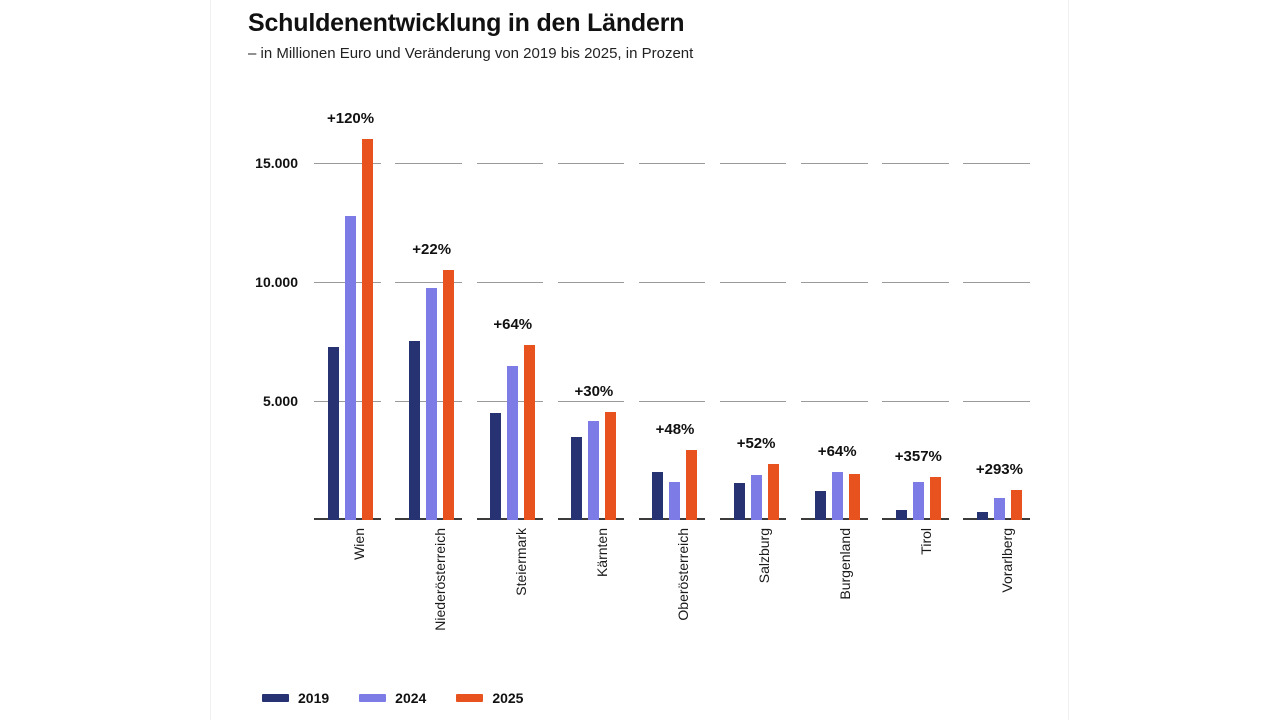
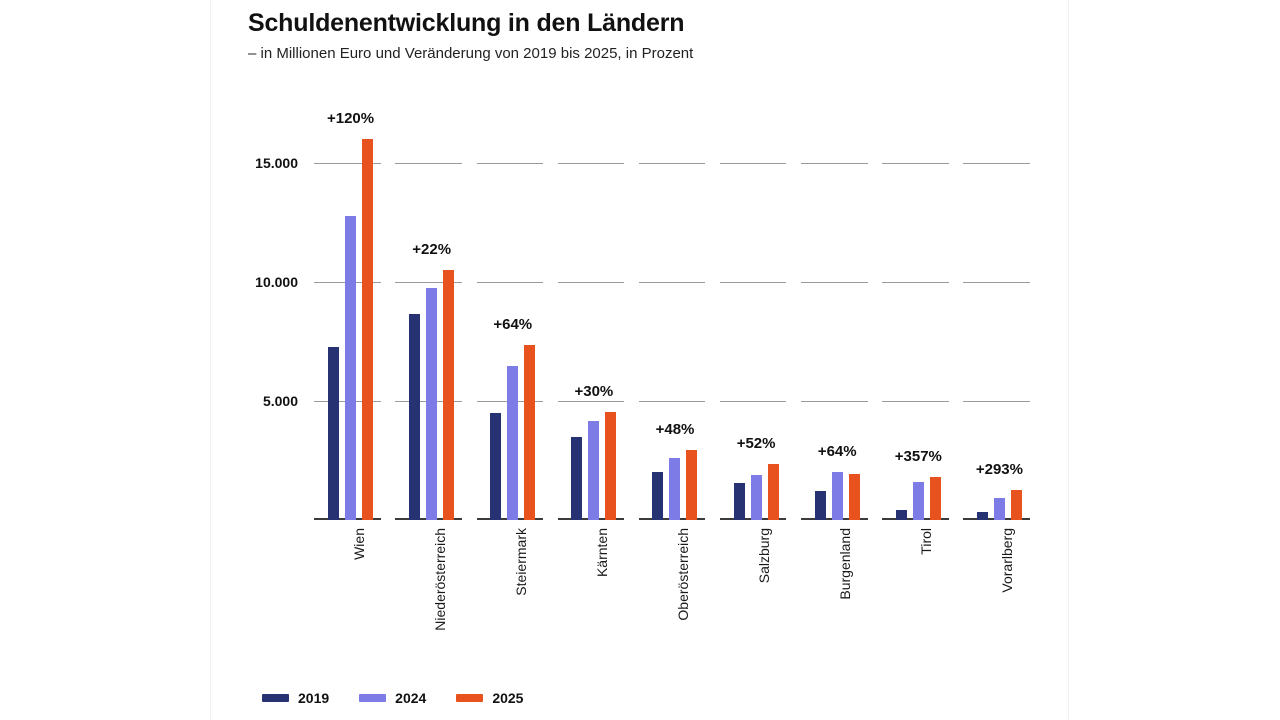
2019/Niederösterreich: 7500 -> 8600
2024/Oberösterreich: 1600 -> 2600
